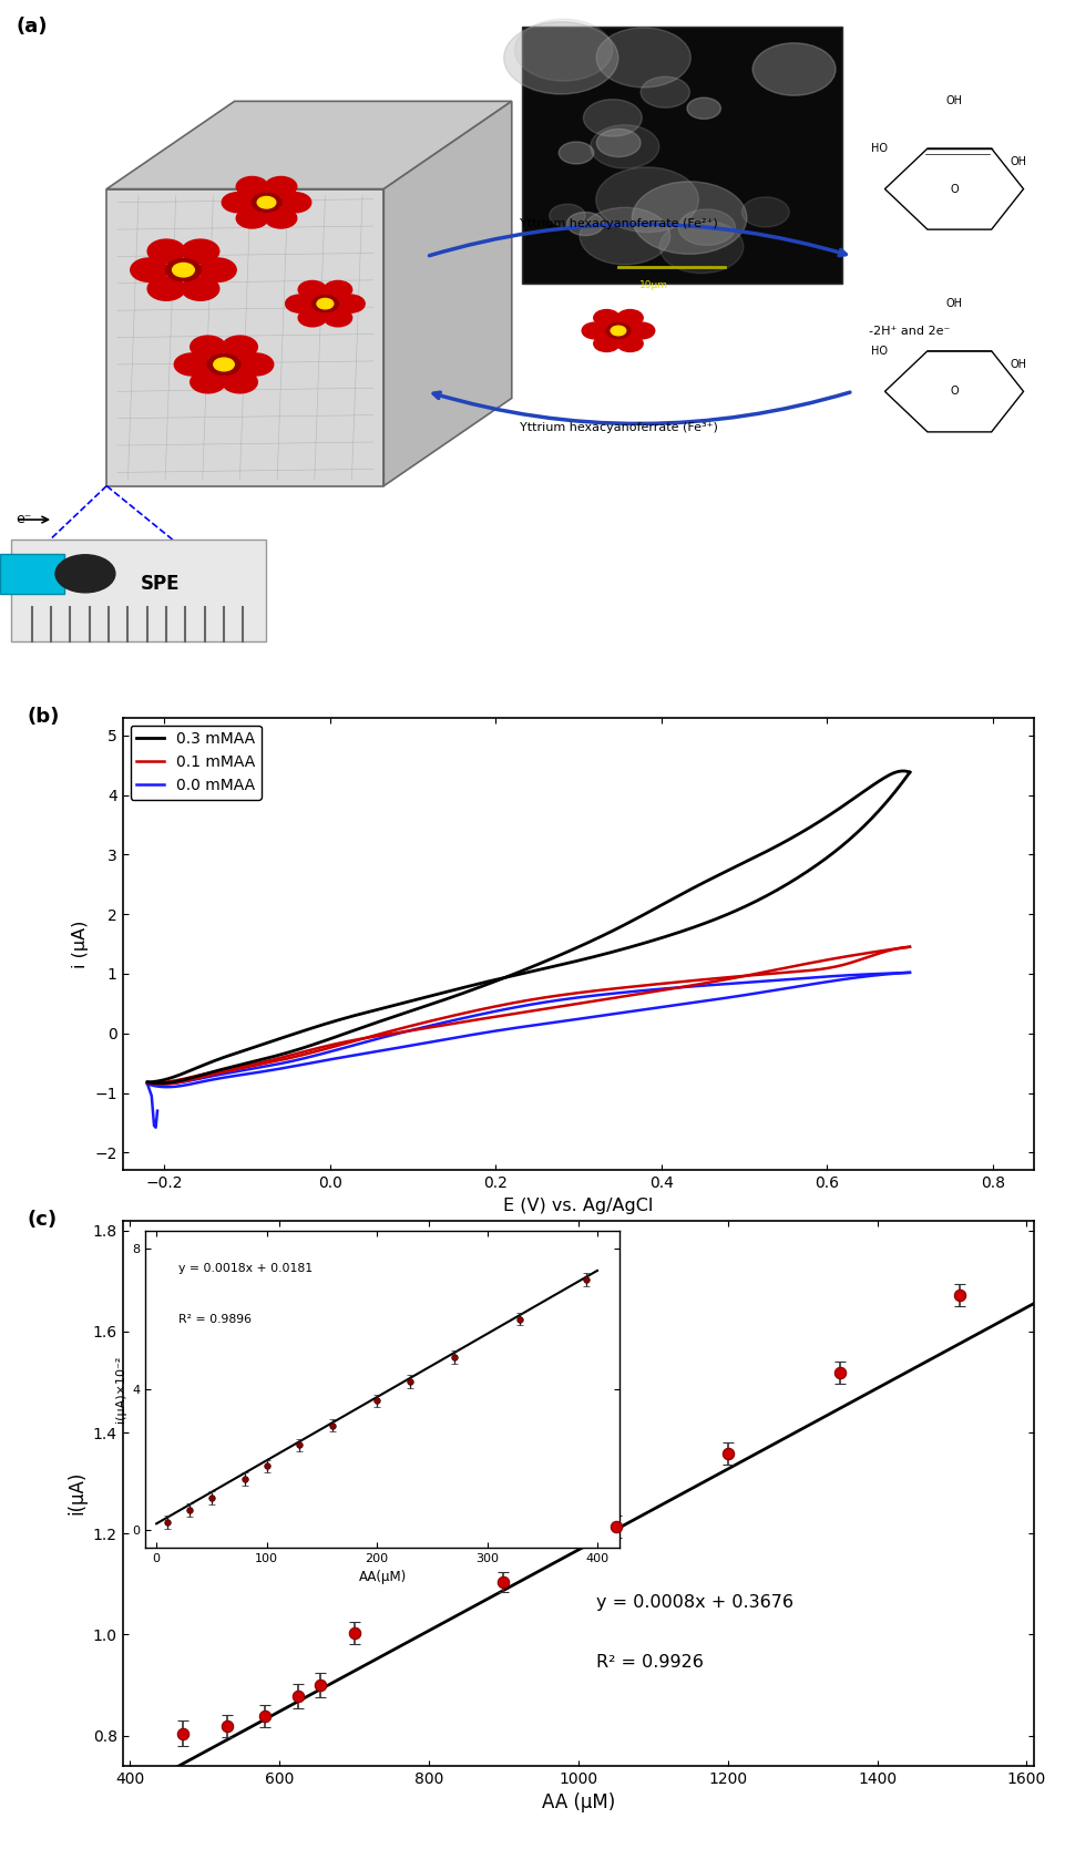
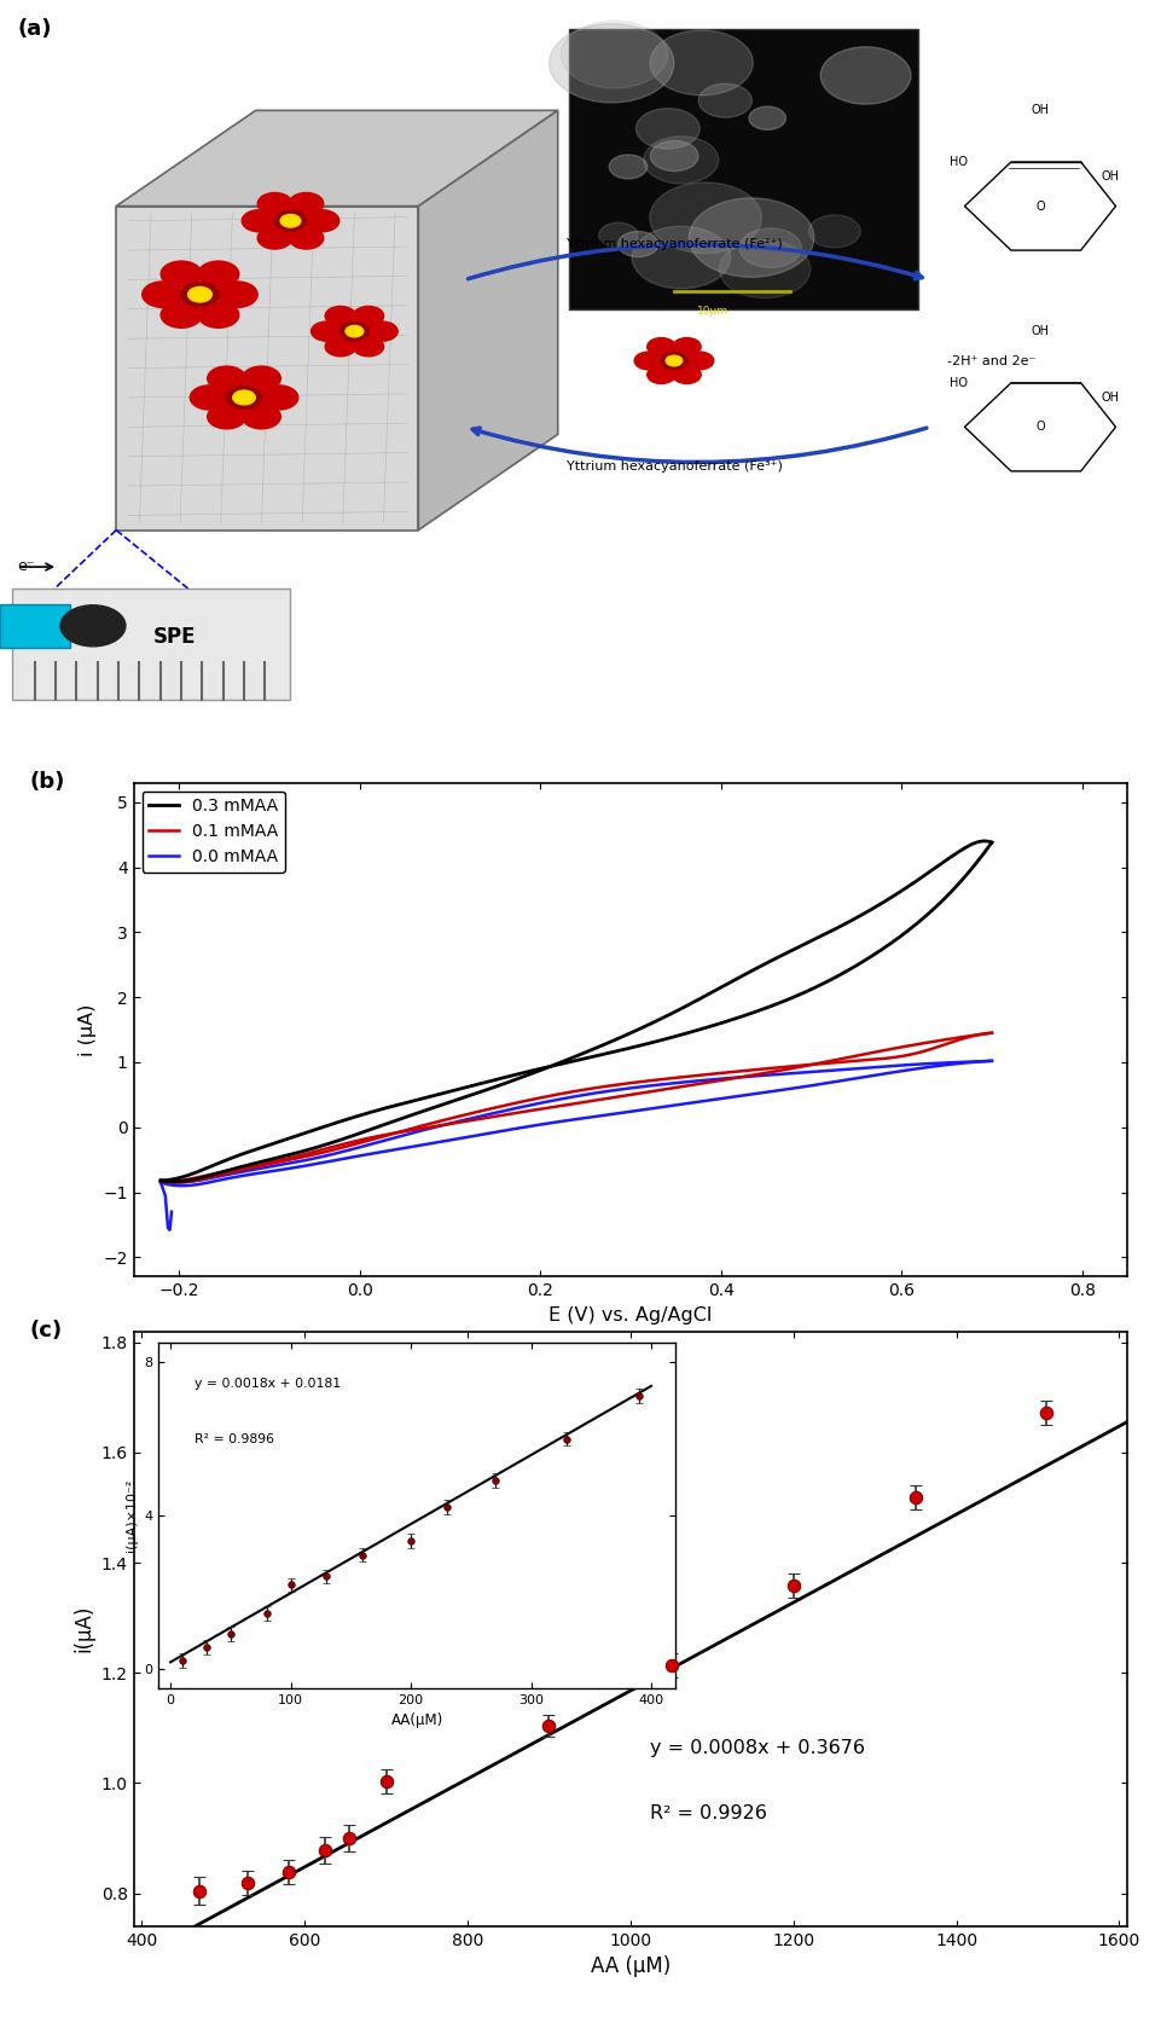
100: 1.82 -> 2.20
200: 3.68 -> 3.35
